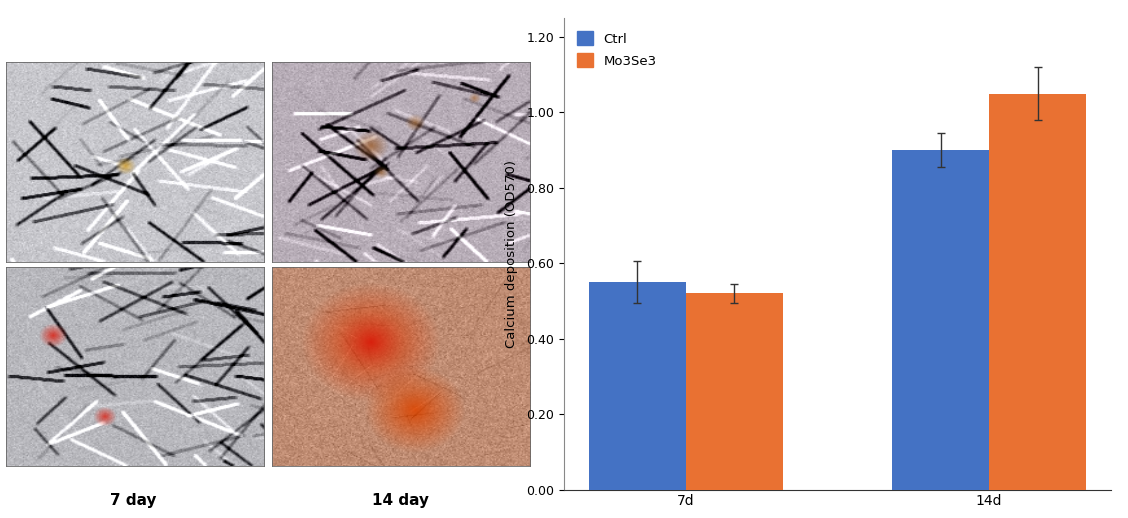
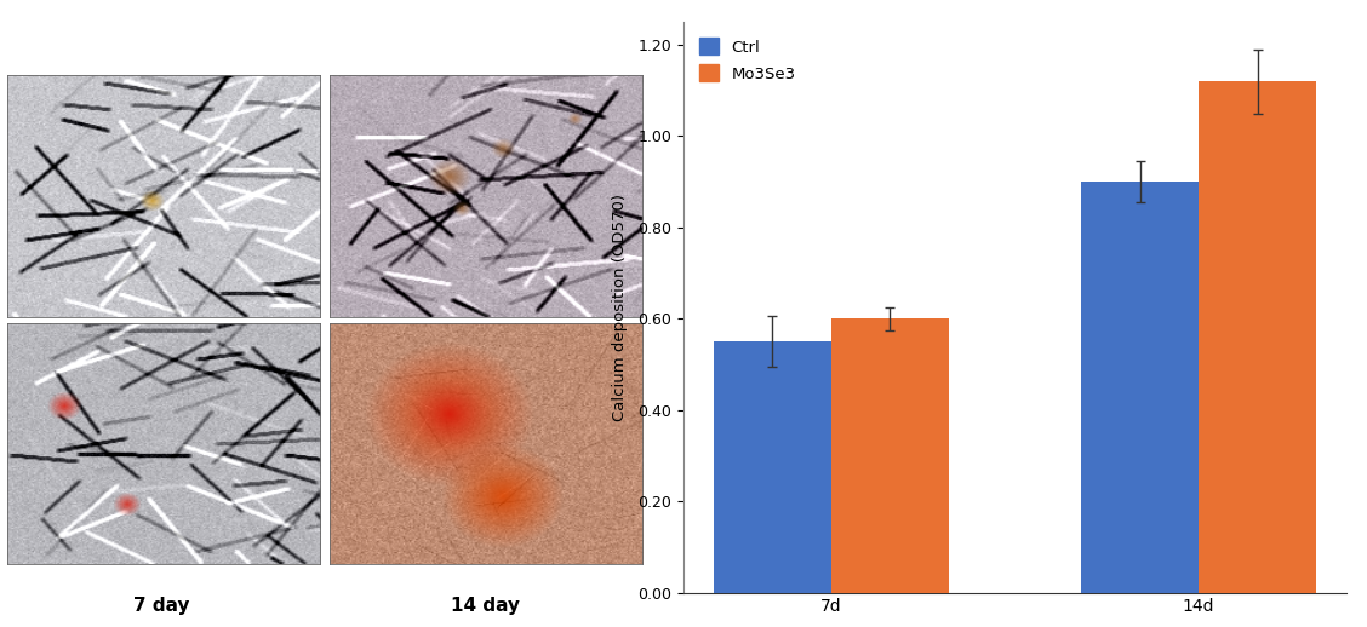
Mo3Se3/7d: 0.52 -> 0.60
Mo3Se3/14d: 1.05 -> 1.12
